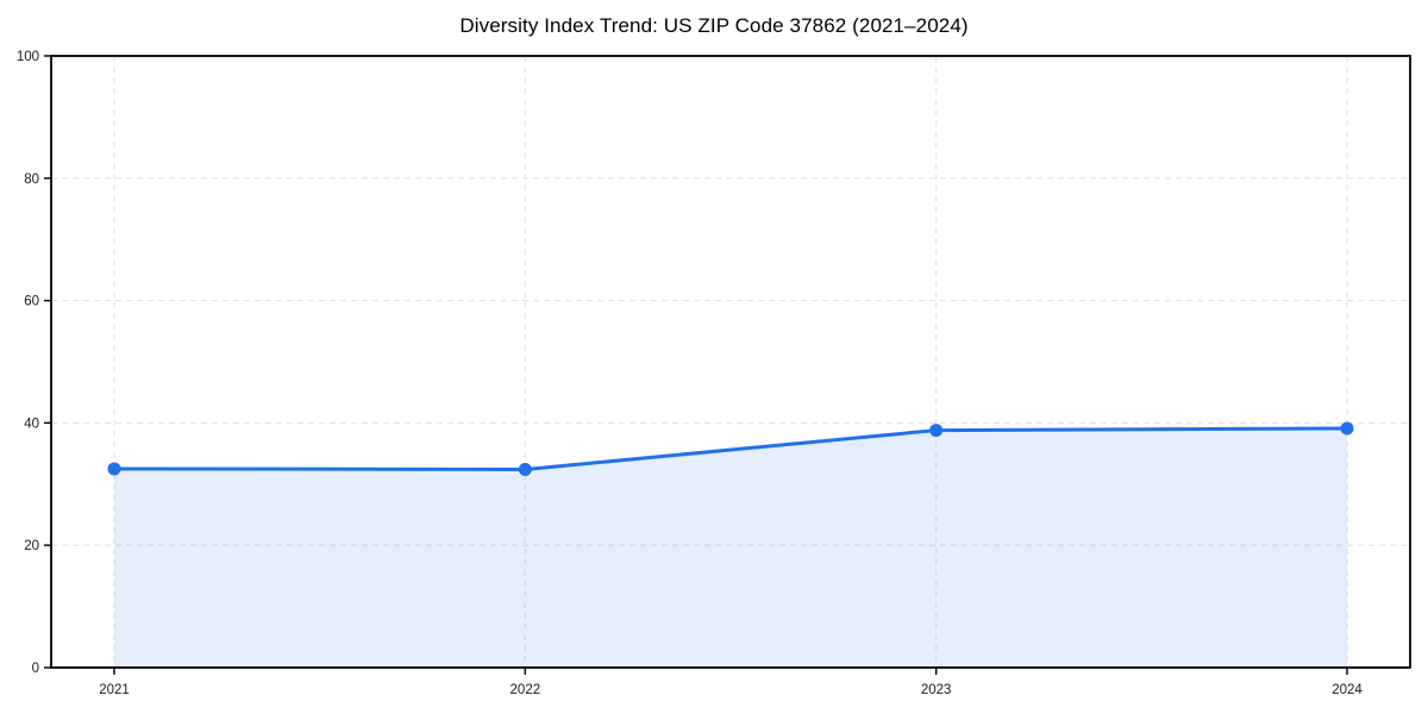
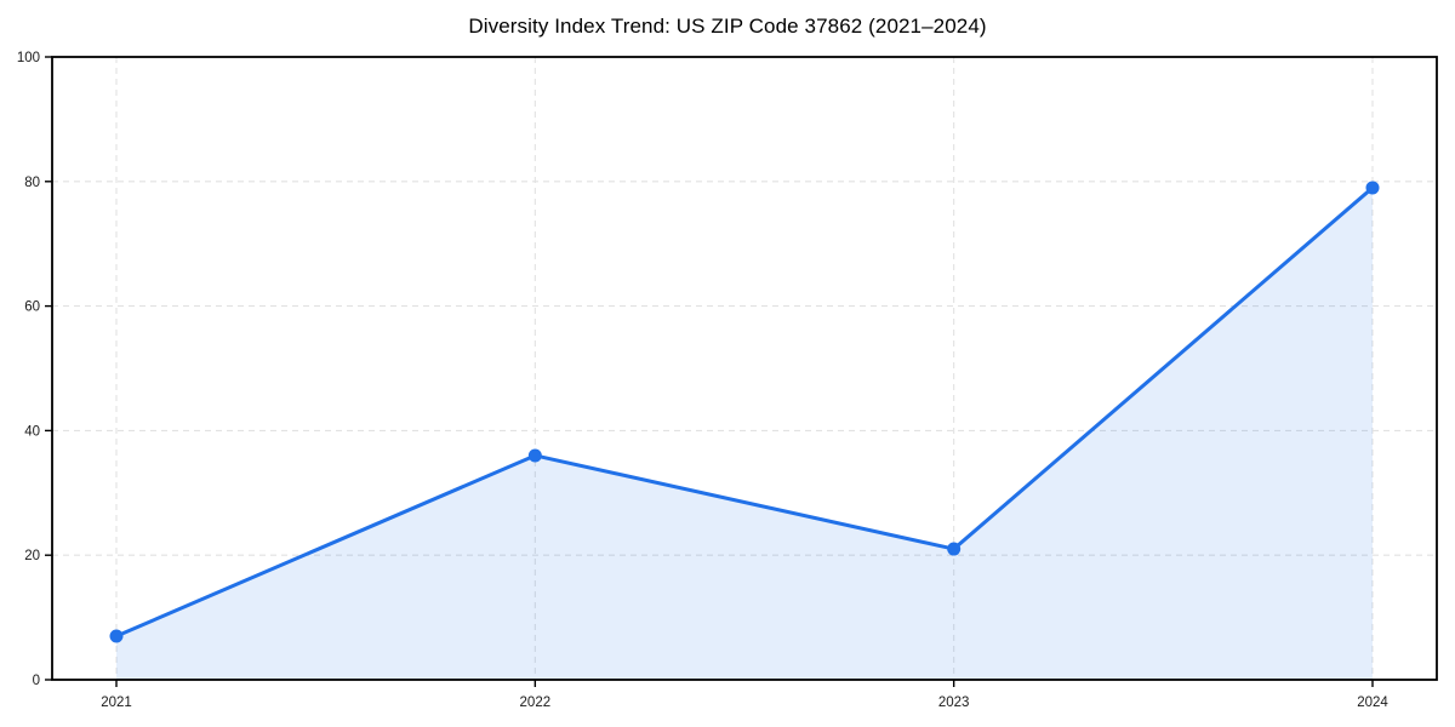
2021: 32 -> 7
2022: 32 -> 36
2023: 39 -> 21
2024: 39 -> 79
